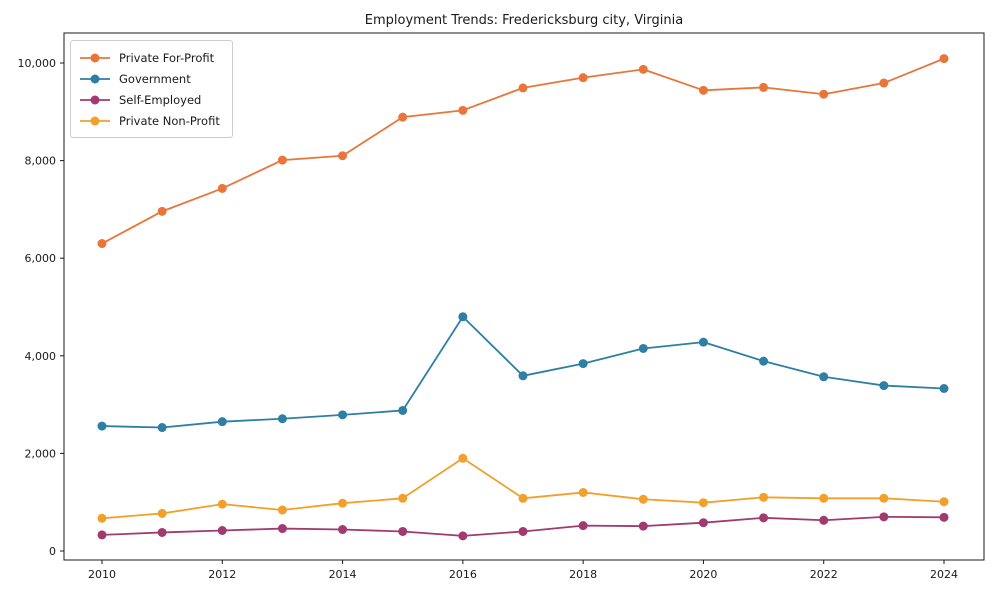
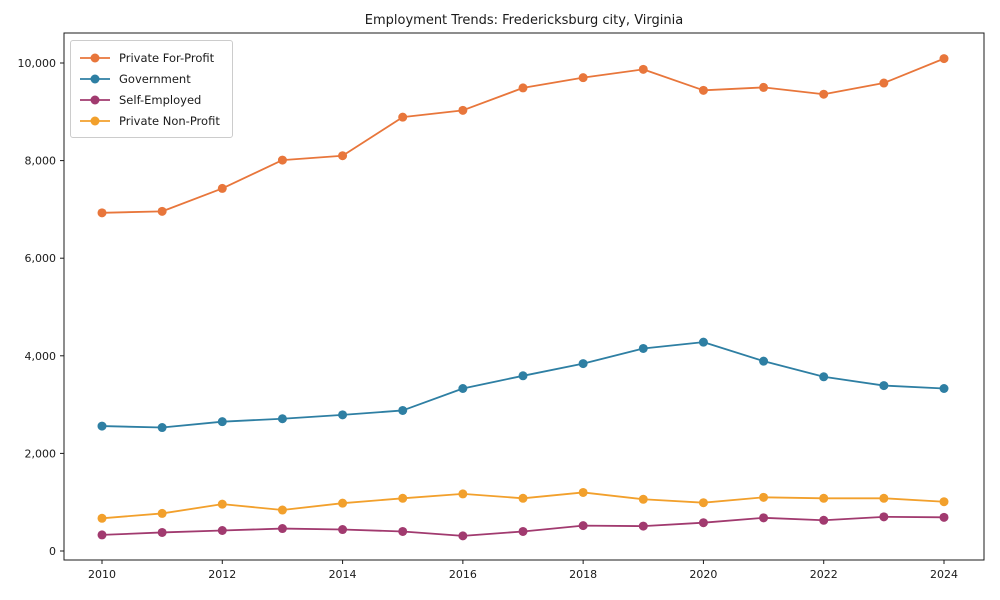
Private For-Profit/2010: 6300 -> 6900
Government/2016: 4800 -> 3300
Private Non-Profit/2016: 1900 -> 1200
